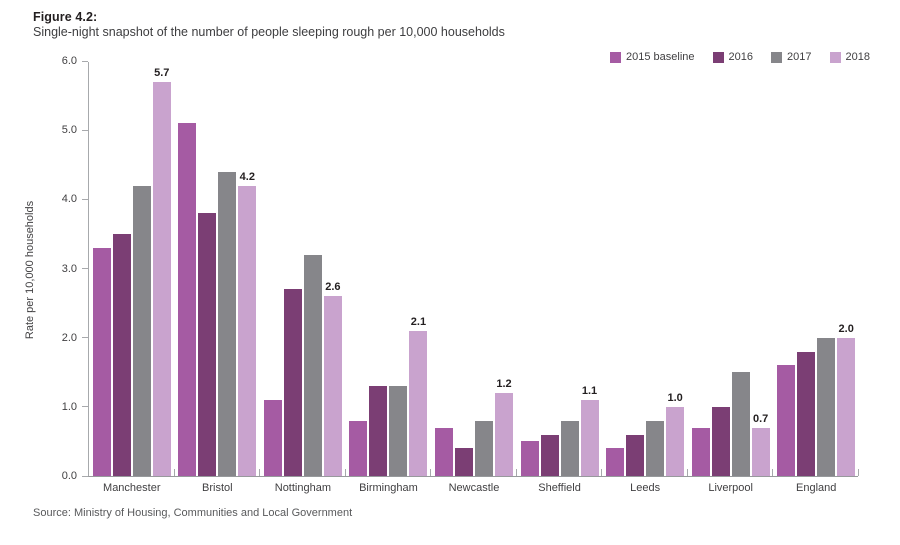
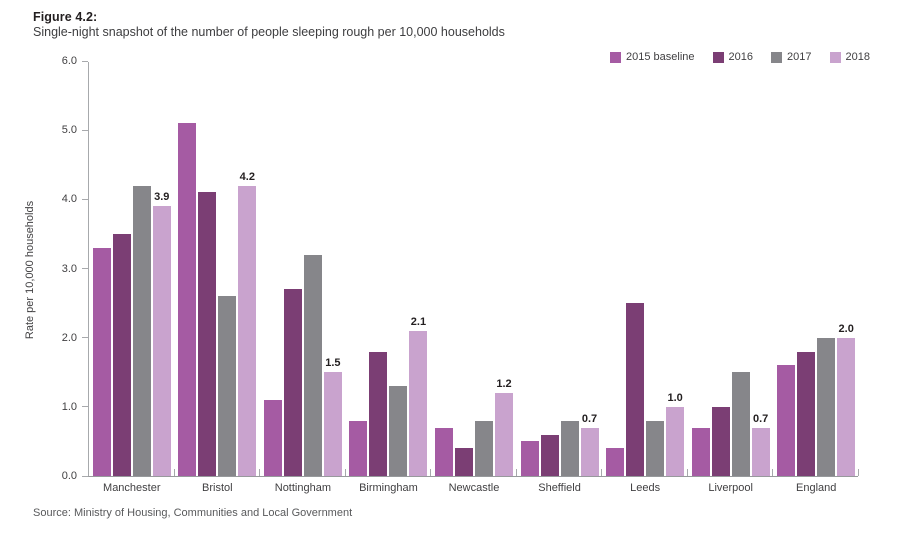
2018/Manchester: 5.7 -> 3.9
2016/Bristol: 3.8 -> 4.1
2017/Bristol: 4.4 -> 2.6
2018/Nottingham: 2.6 -> 1.5
2016/Birmingham: 1.3 -> 1.8
2018/Sheffield: 1.1 -> 0.7
2016/Leeds: 0.6 -> 2.5
